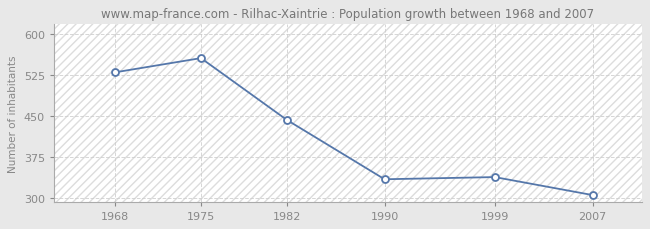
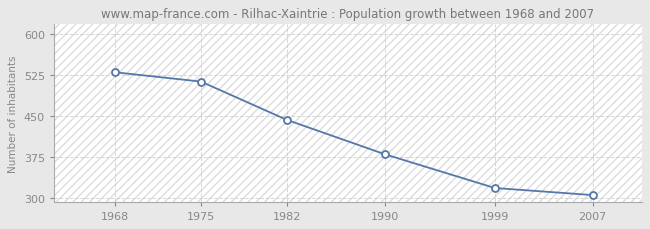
1975: 556 -> 513
1990: 334 -> 380
1999: 338 -> 318
